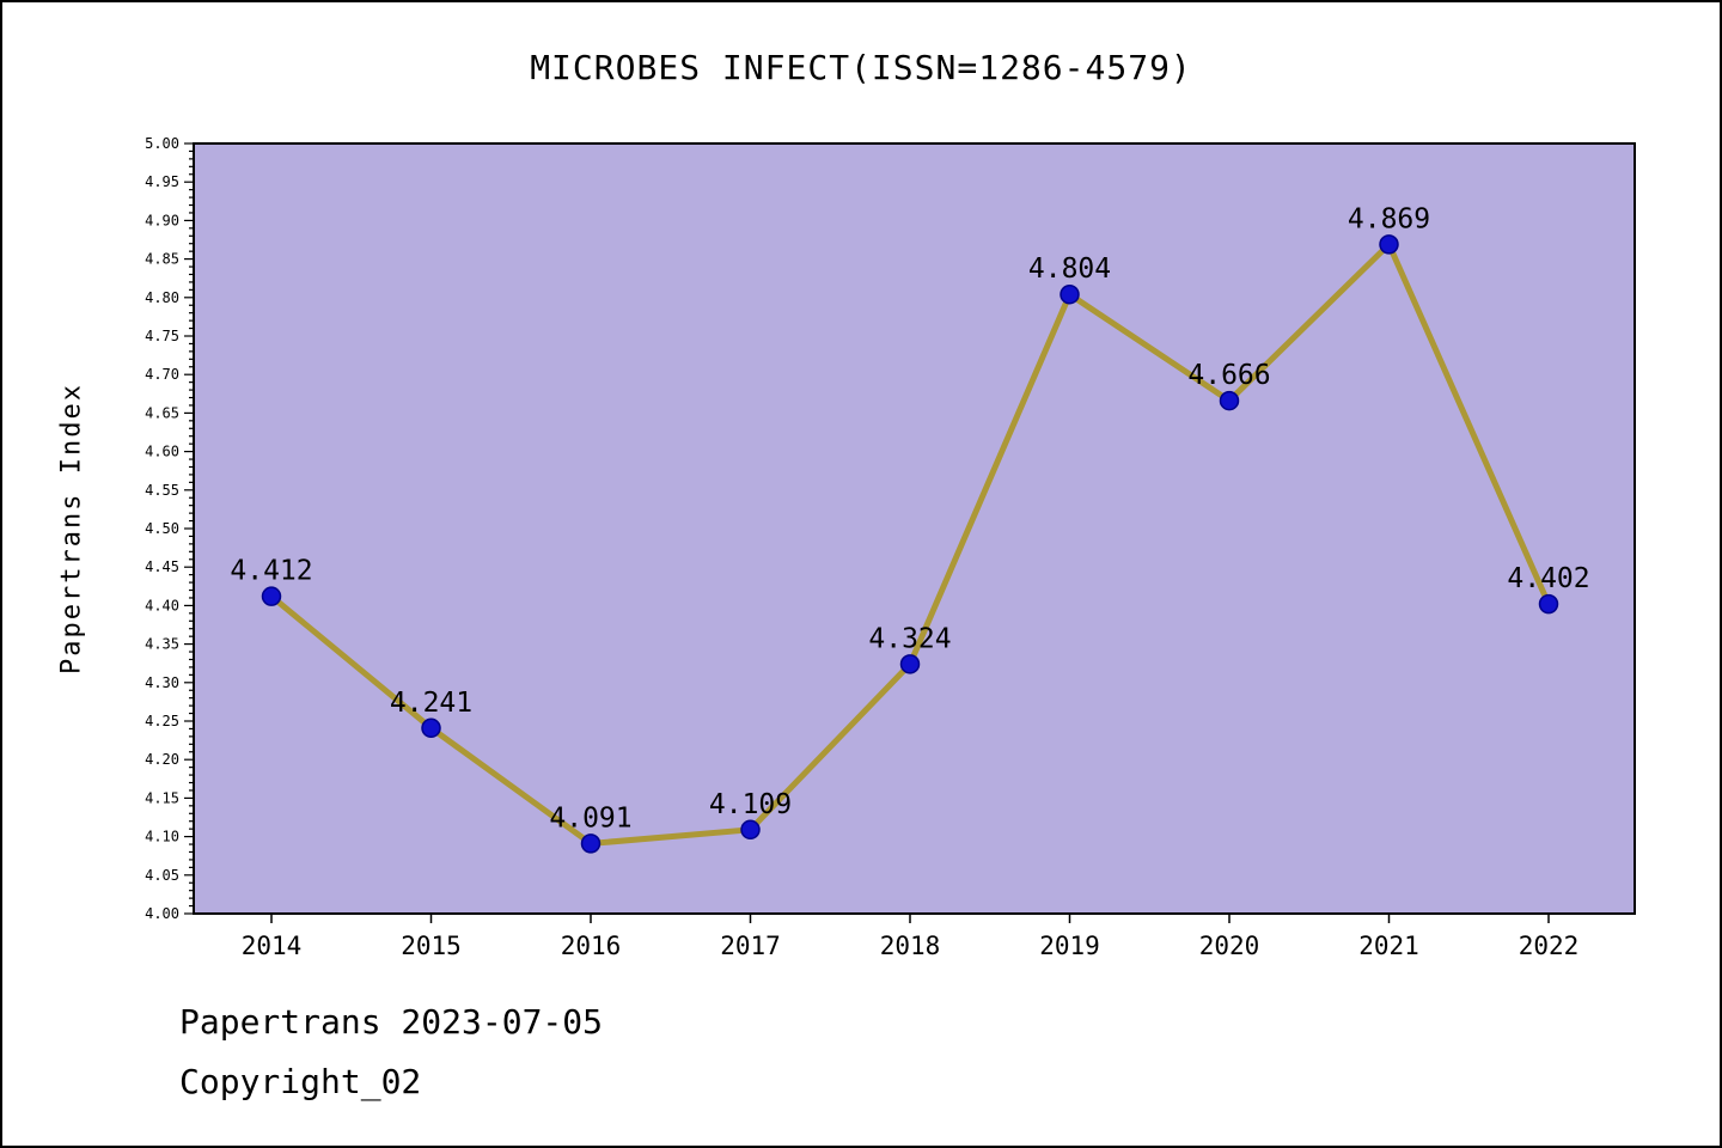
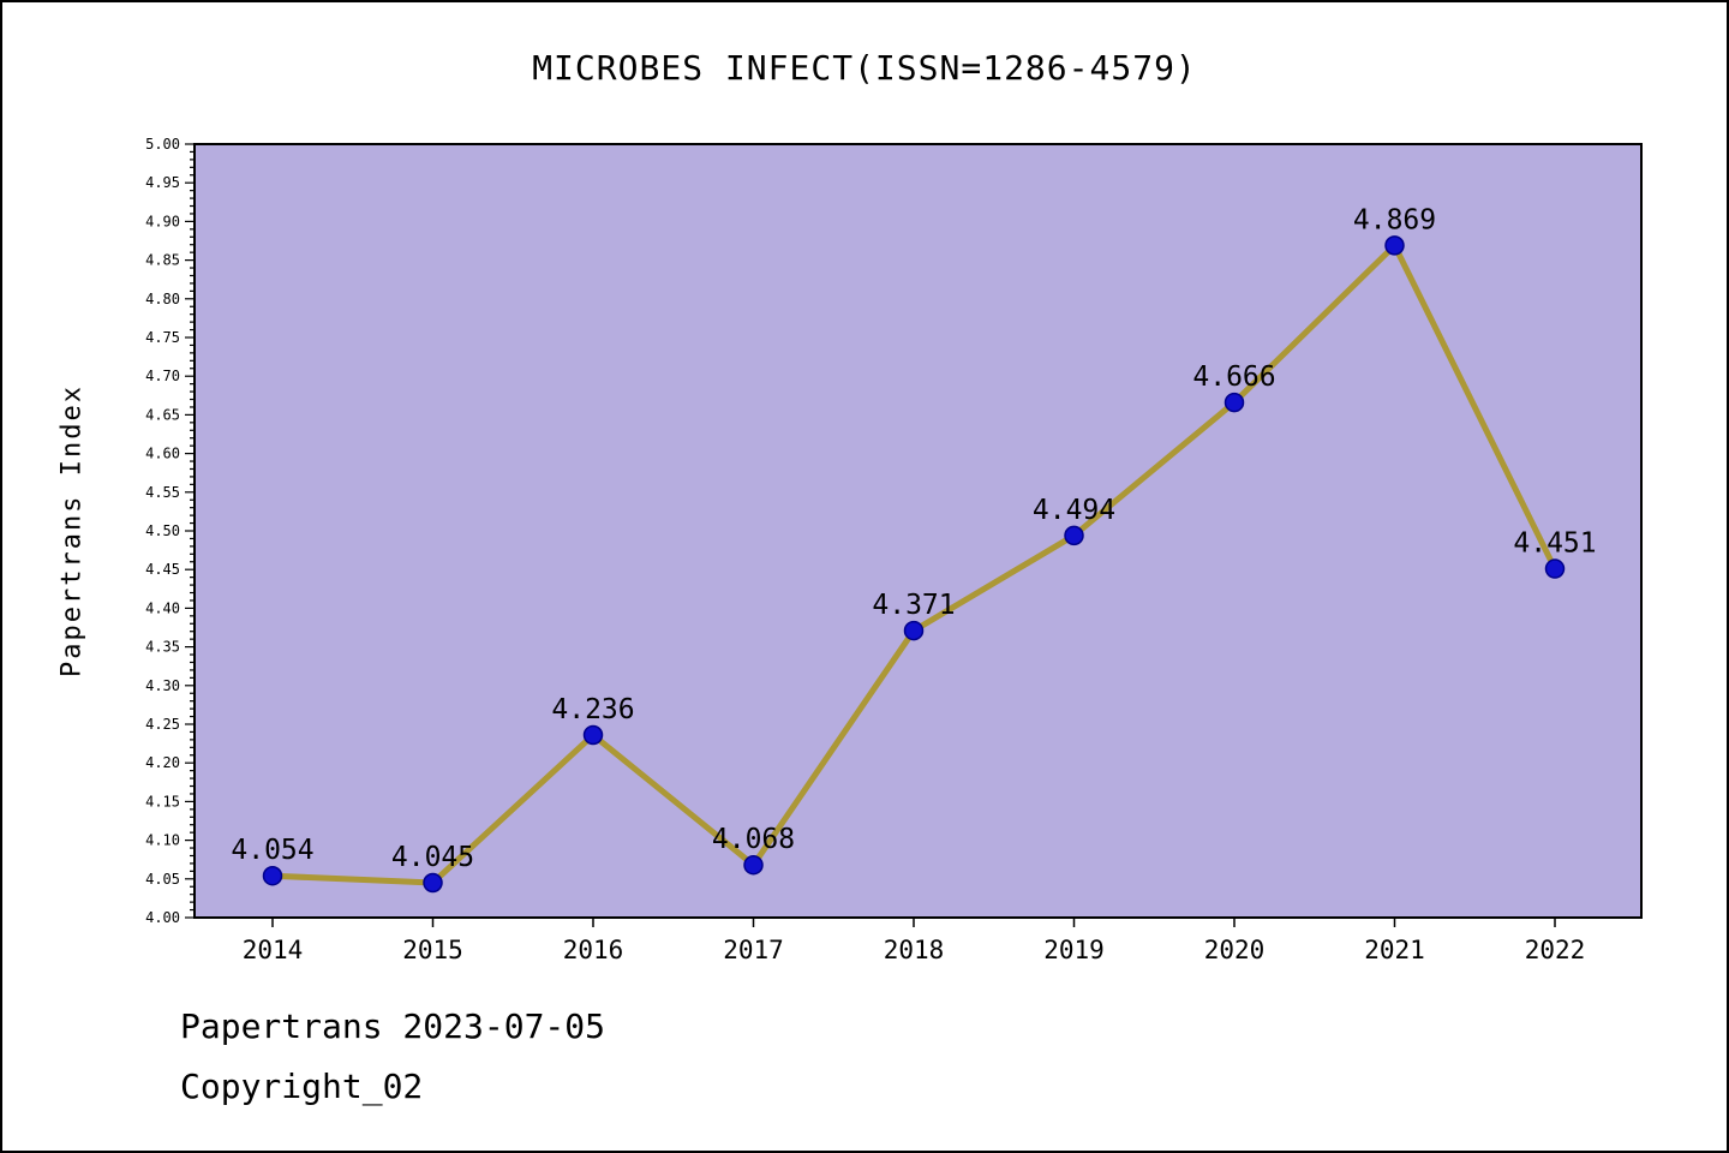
2014: 4.412 -> 4.054
2015: 4.241 -> 4.045
2016: 4.091 -> 4.236
2017: 4.109 -> 4.068
2018: 4.324 -> 4.371
2019: 4.804 -> 4.494
2022: 4.402 -> 4.451
